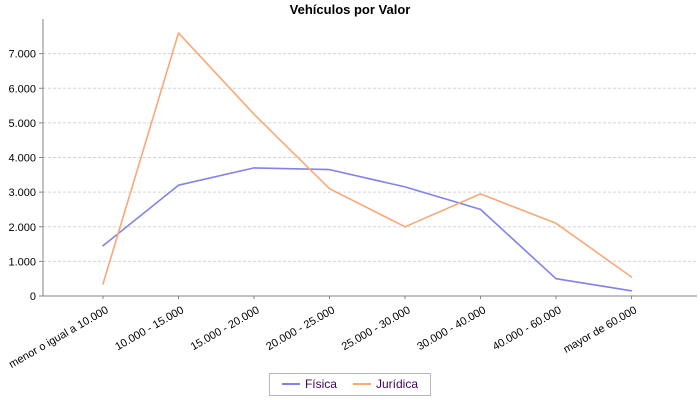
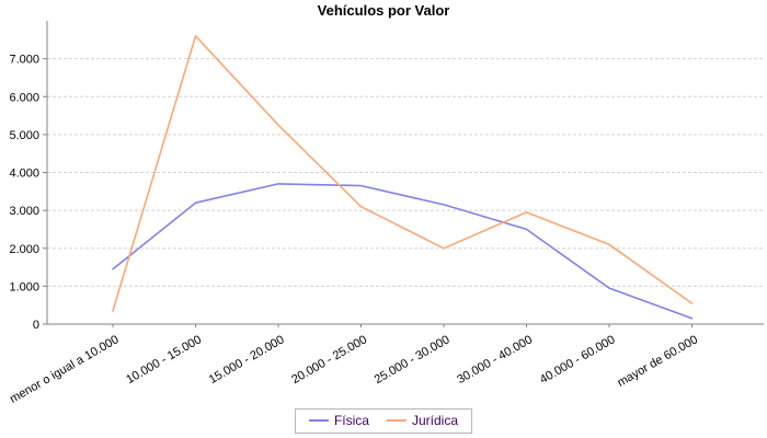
Física/40.000 - 60.000: 500 -> 1000
